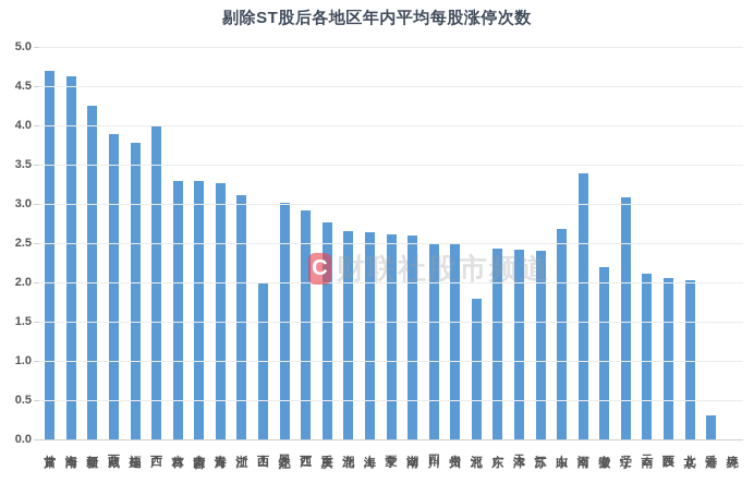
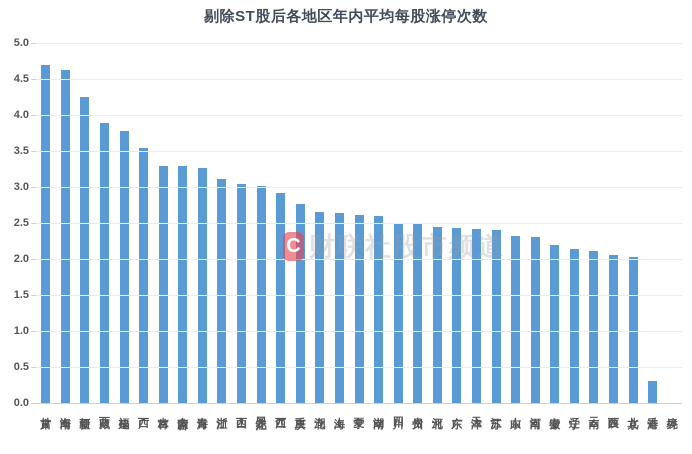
广西: 4.0 -> 3.6
山西: 2.0 -> 3.0
河北: 1.8 -> 2.5
山东: 2.7 -> 2.3
河南: 3.4 -> 2.3
辽宁: 3.1 -> 2.1
